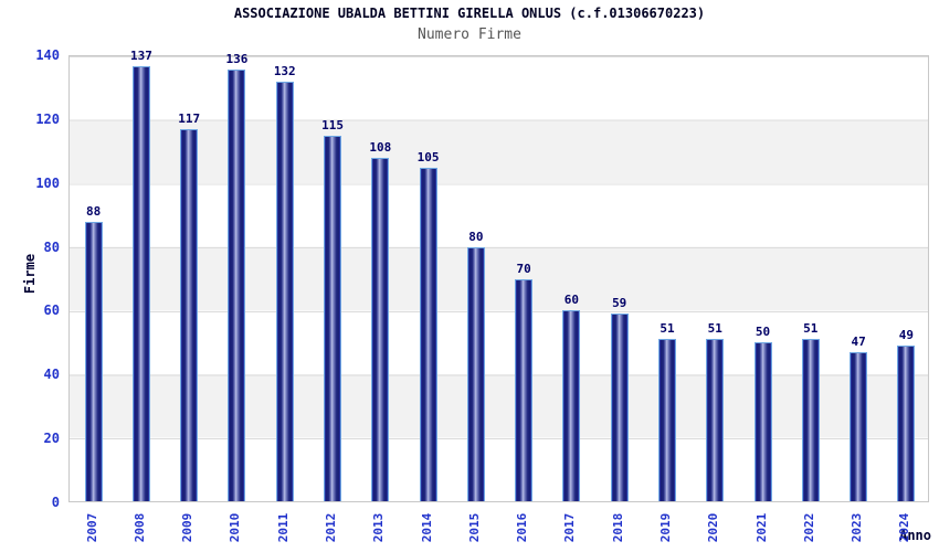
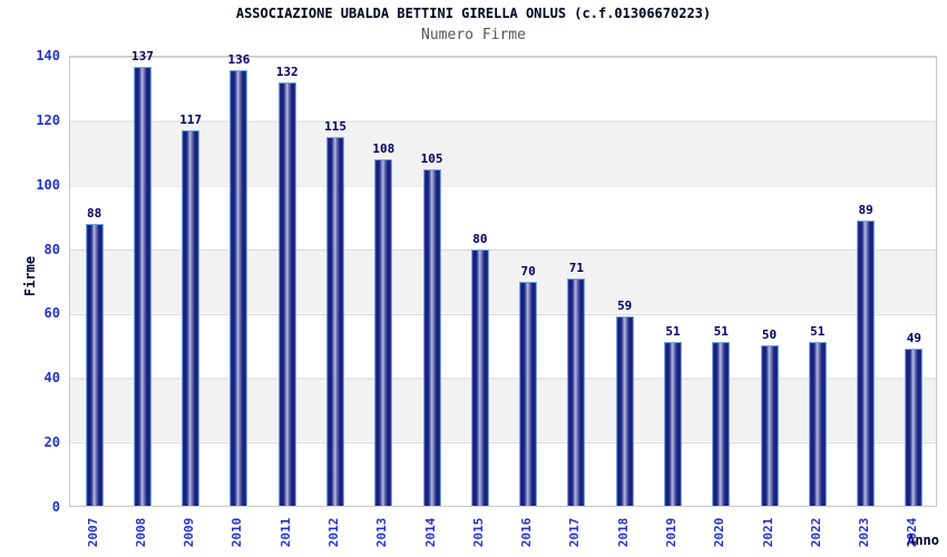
2017: 60 -> 71
2023: 47 -> 89
